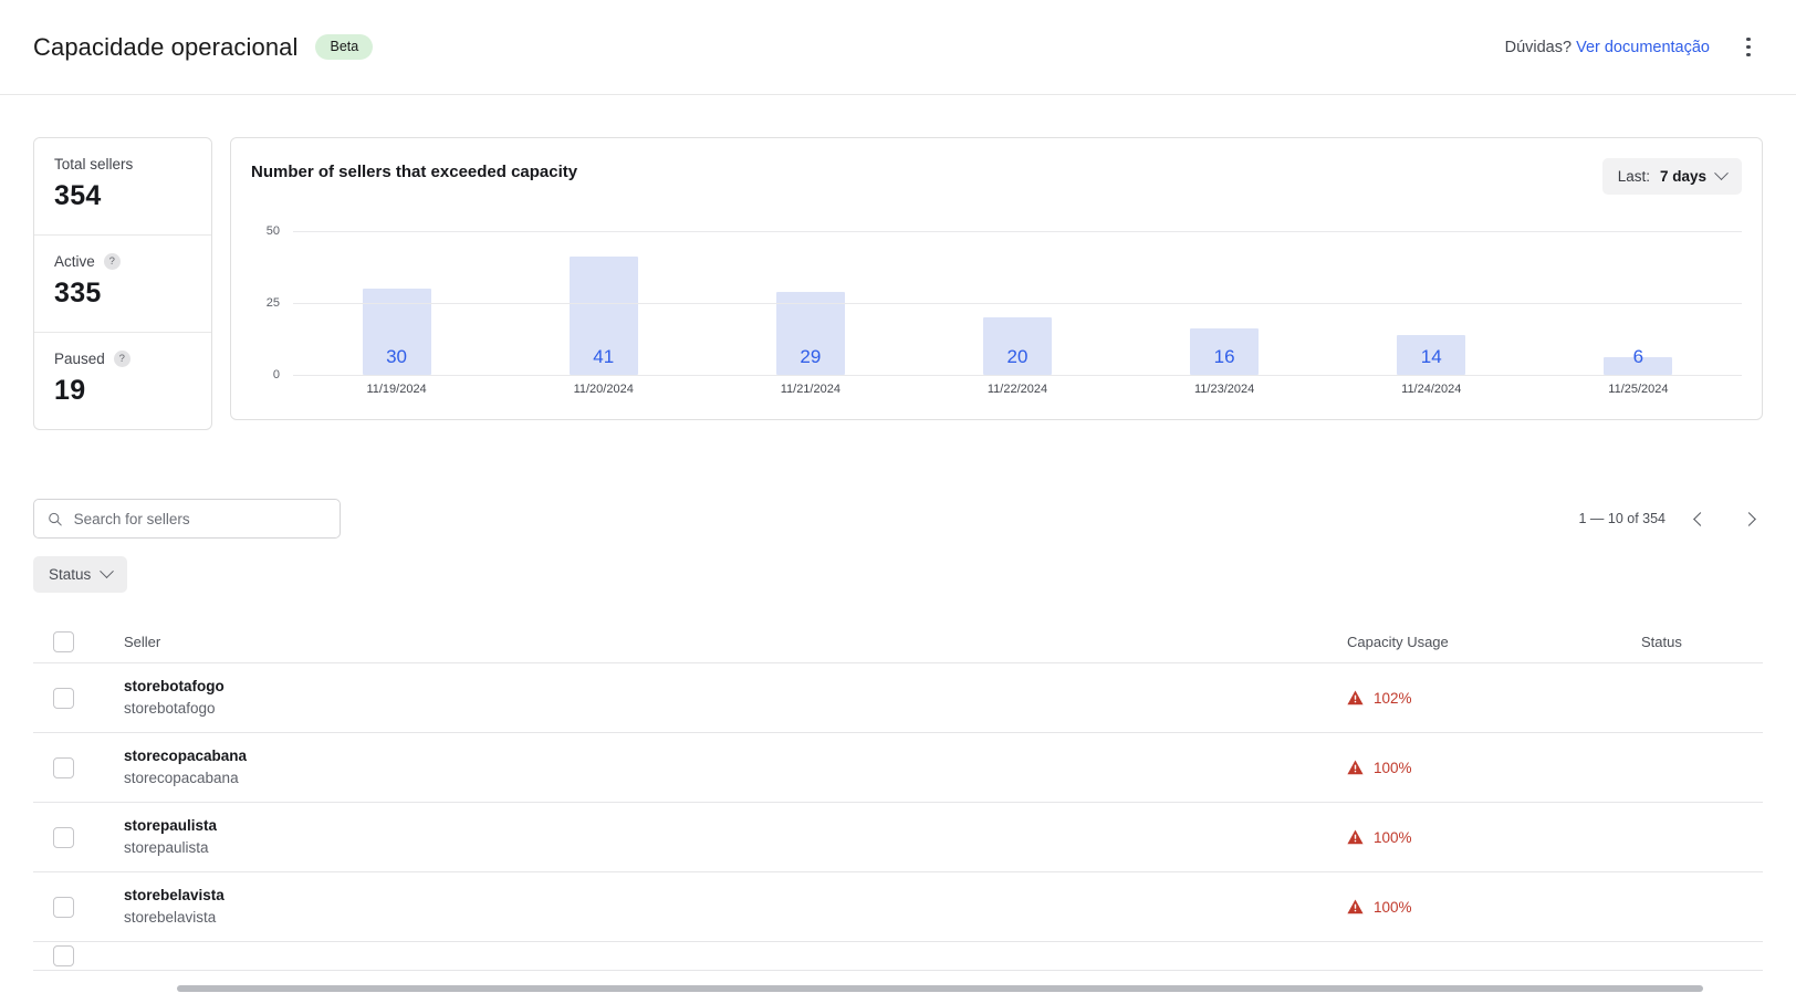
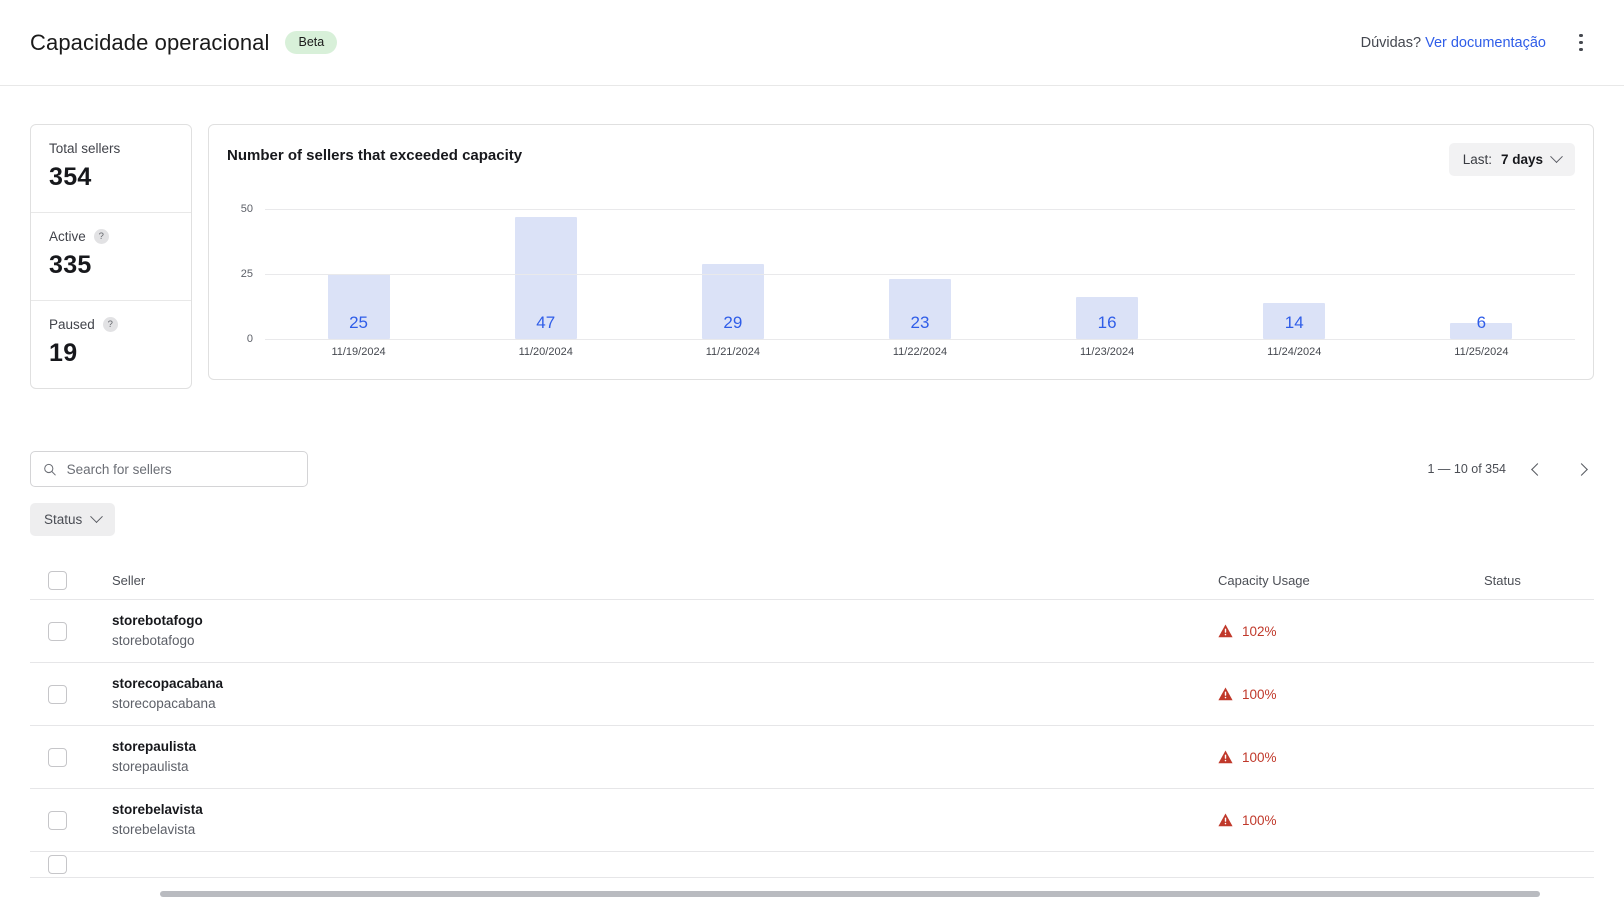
11/19/2024: 30 -> 25
11/20/2024: 41 -> 47
11/22/2024: 20 -> 23
